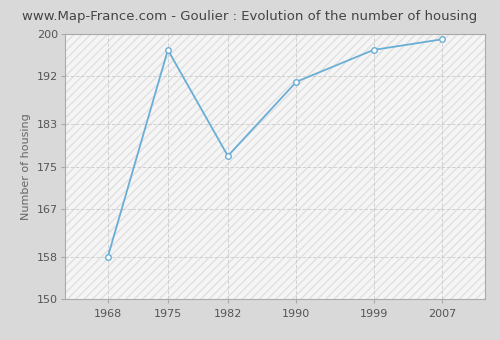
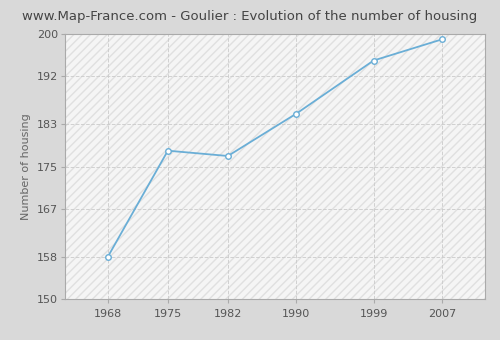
1975: 197 -> 178
1990: 191 -> 185
1999: 197 -> 195
